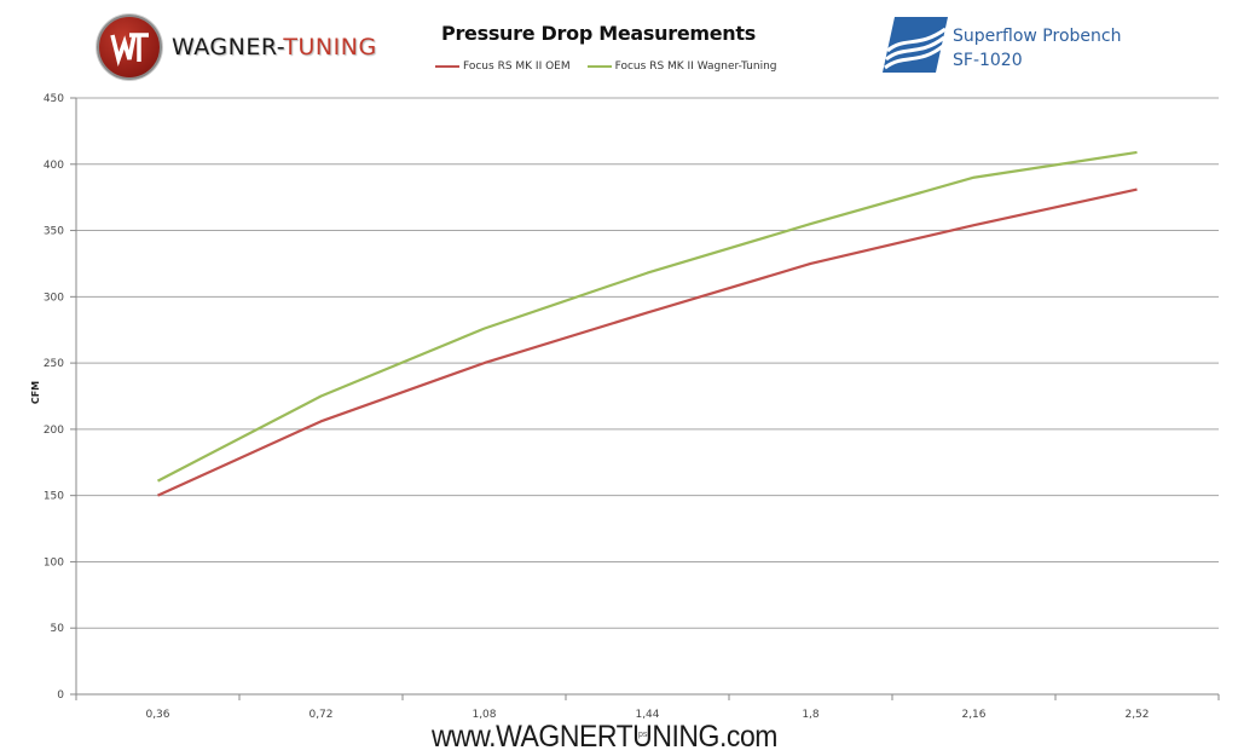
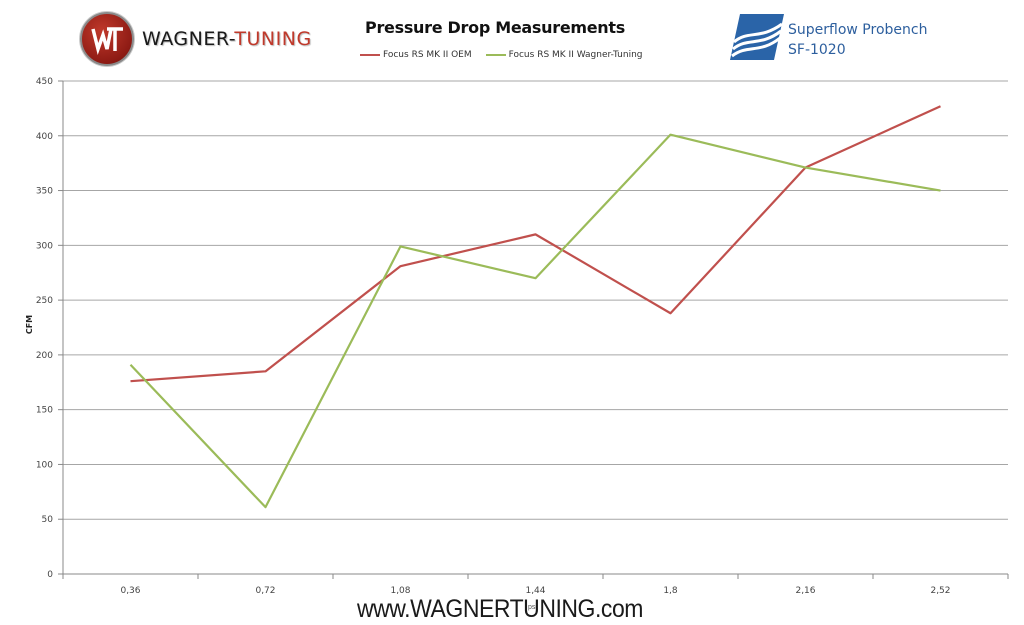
Focus RS MK II OEM/0,36: 150 -> 176
Focus RS MK II Wagner-Tuning/0,36: 161 -> 191
Focus RS MK II OEM/0,72: 206 -> 185
Focus RS MK II Wagner-Tuning/0,72: 225 -> 61
Focus RS MK II OEM/1,08: 250 -> 281
Focus RS MK II Wagner-Tuning/1,08: 276 -> 299
Focus RS MK II OEM/1,44: 288 -> 310
Focus RS MK II Wagner-Tuning/1,44: 318 -> 270
Focus RS MK II OEM/1,8: 325 -> 238
Focus RS MK II Wagner-Tuning/1,8: 355 -> 401
Focus RS MK II OEM/2,16: 354 -> 371
Focus RS MK II Wagner-Tuning/2,16: 390 -> 371
Focus RS MK II OEM/2,52: 381 -> 427
Focus RS MK II Wagner-Tuning/2,52: 409 -> 350
